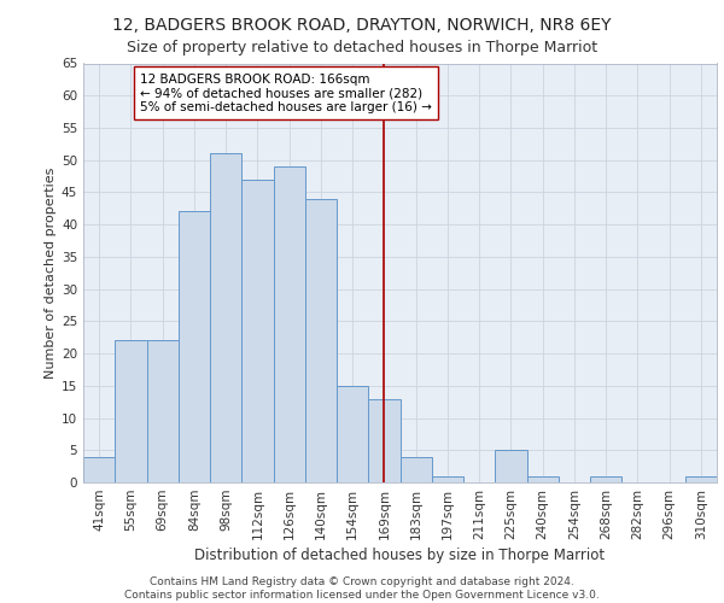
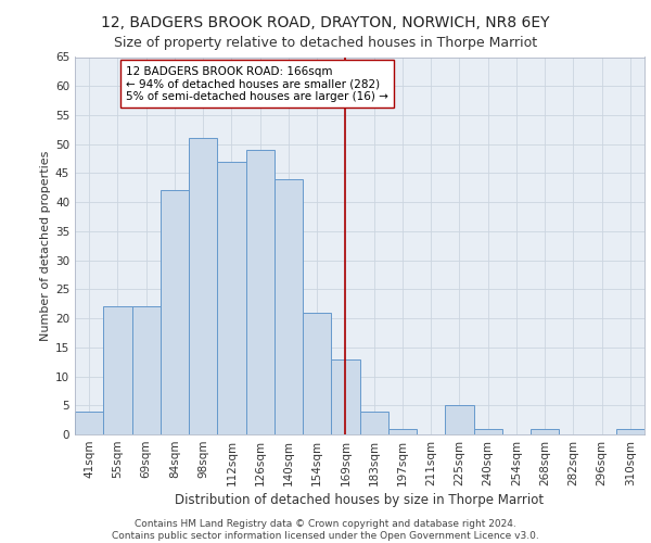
154sqm: 15 -> 21
